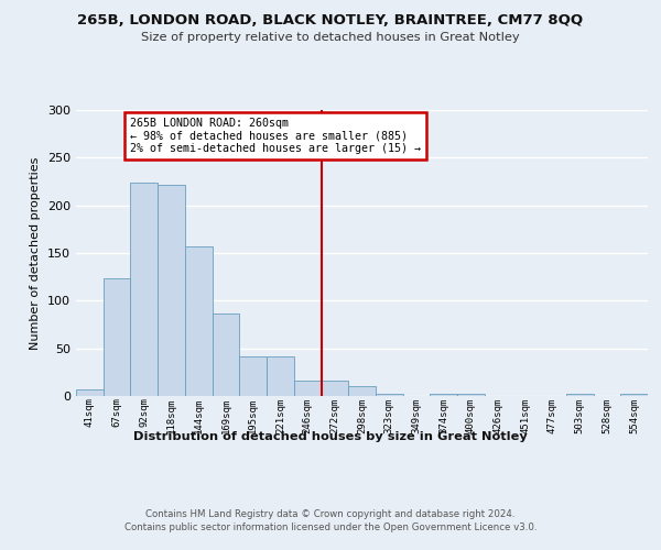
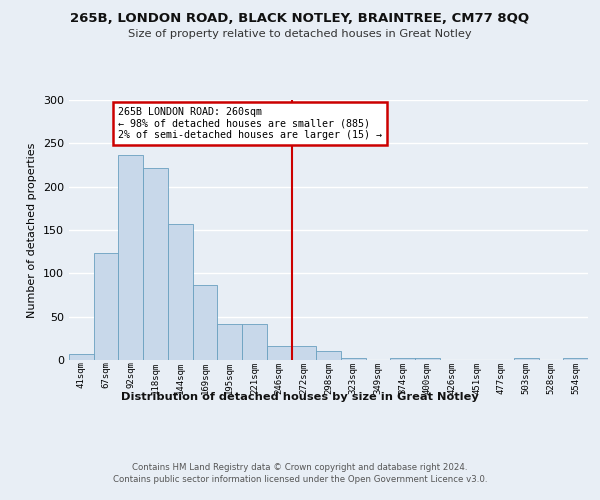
92sqm: 224 -> 236
